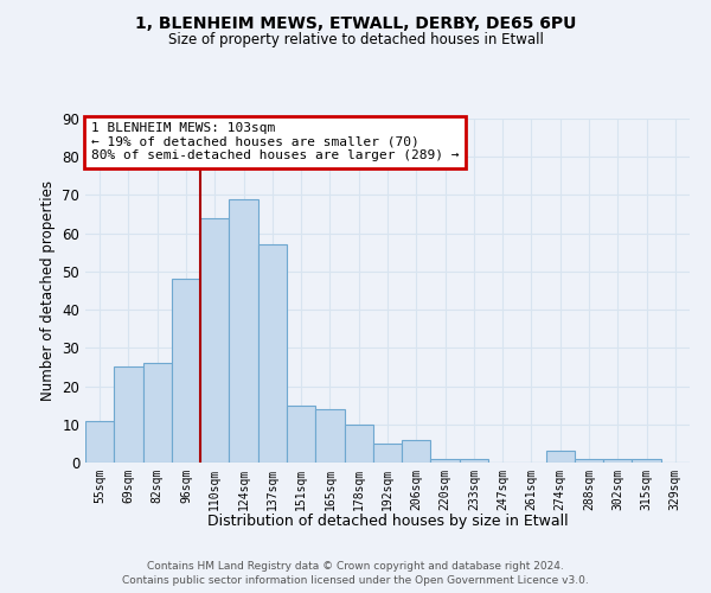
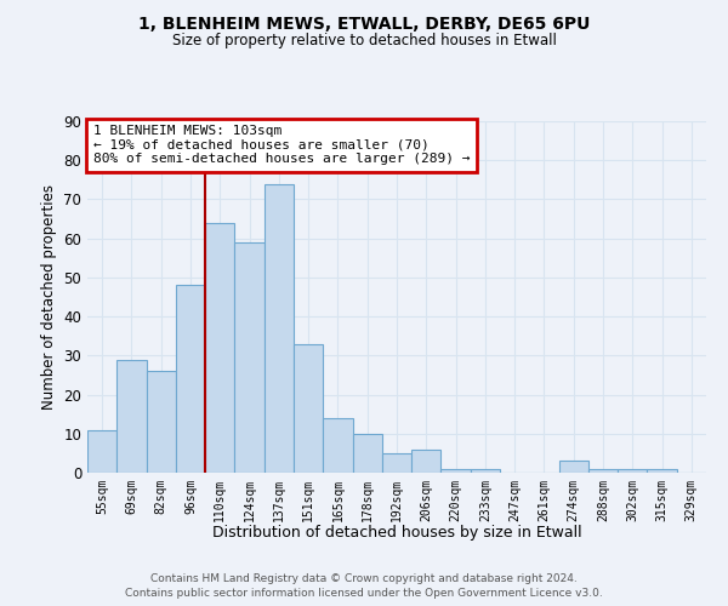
69sqm: 25 -> 29
124sqm: 69 -> 59
137sqm: 57 -> 74
151sqm: 15 -> 33
